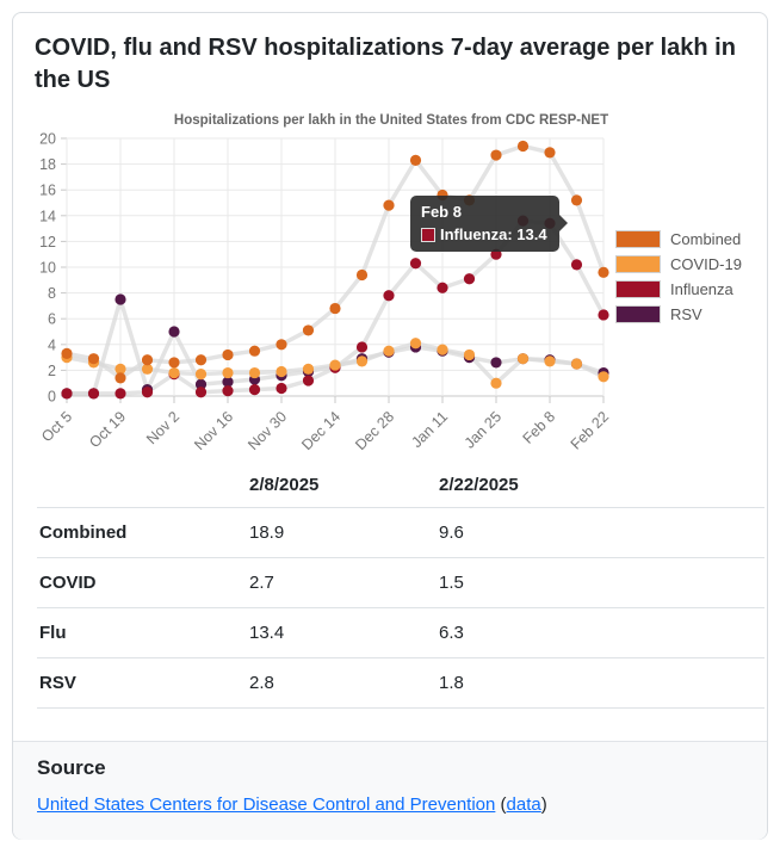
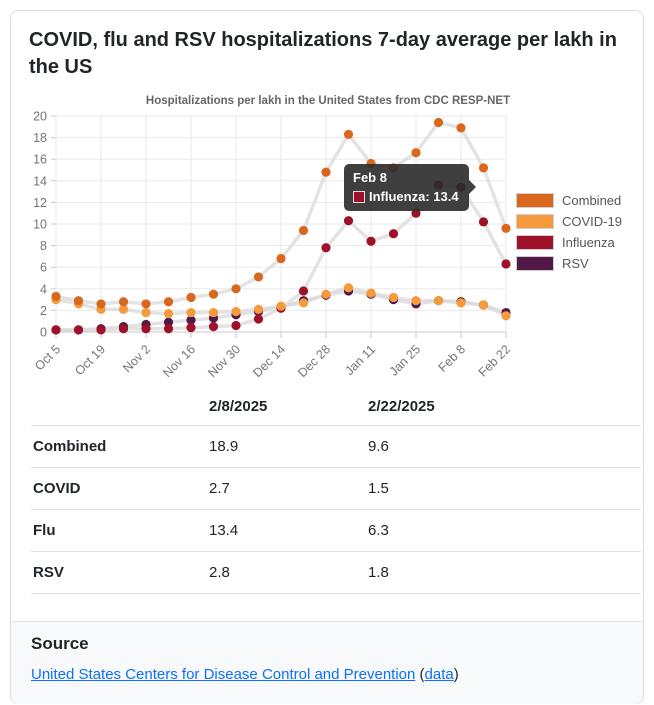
Combined/Oct 19: 1.4 -> 2.6
RSV/Oct 19: 7.5 -> 0.3
Influenza/Nov 2: 1.7 -> 0.3
RSV/Nov 2: 5.0 -> 0.7
Combined/Jan 25: 18.7 -> 16.6
COVID-19/Jan 25: 1.0 -> 2.9
